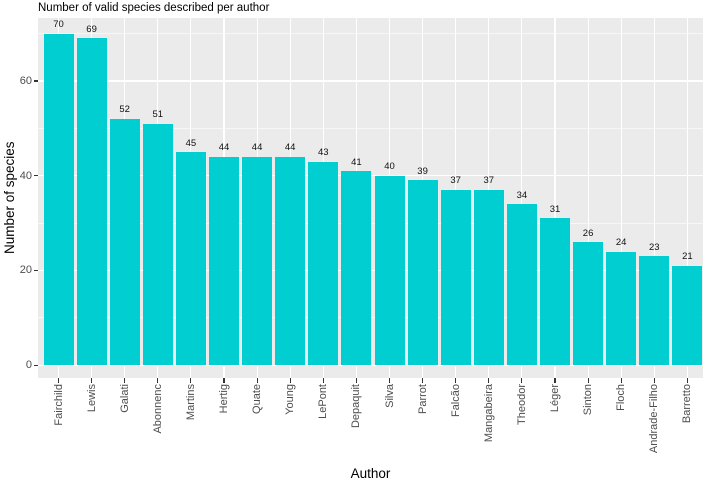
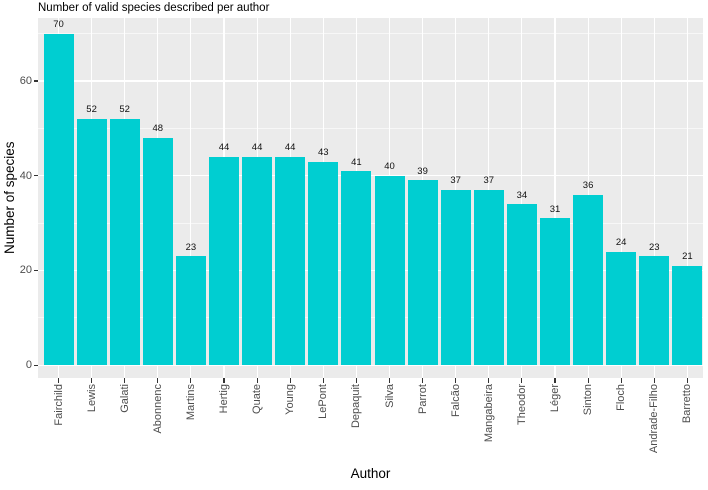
Lewis: 69 -> 52
Abonnenc: 51 -> 48
Martins: 45 -> 23
Sinton: 26 -> 36
